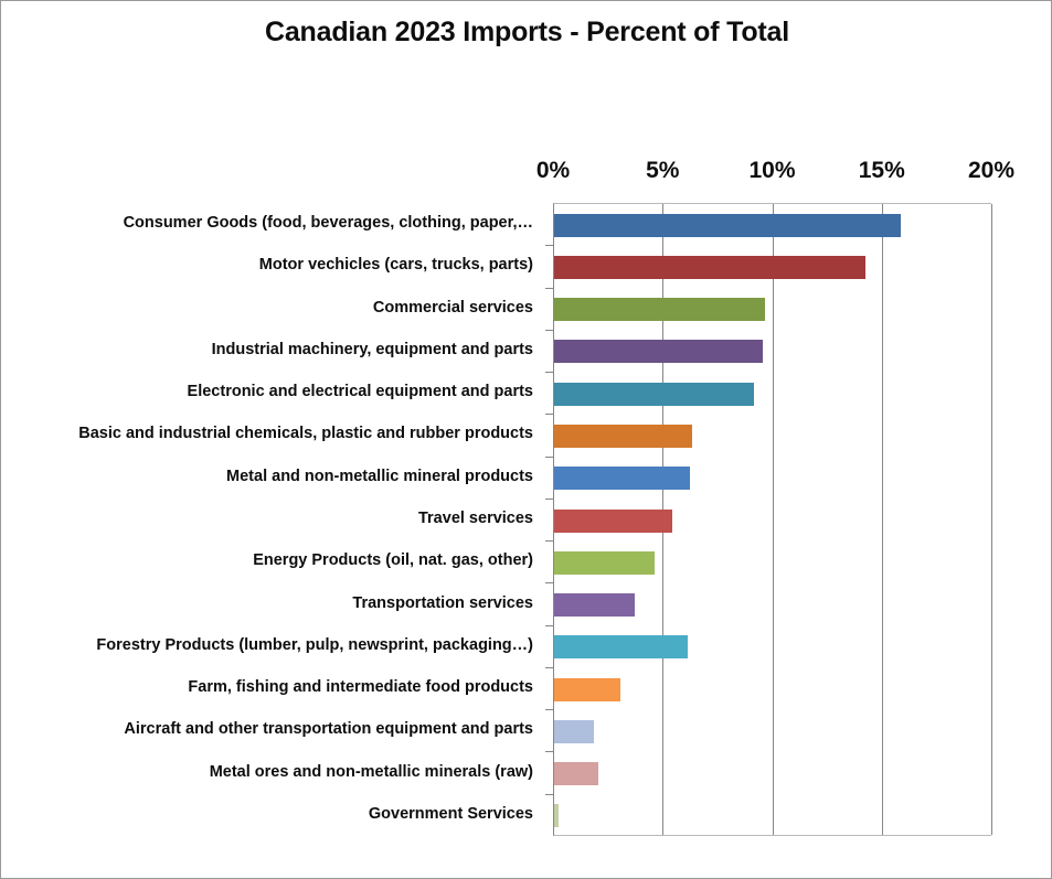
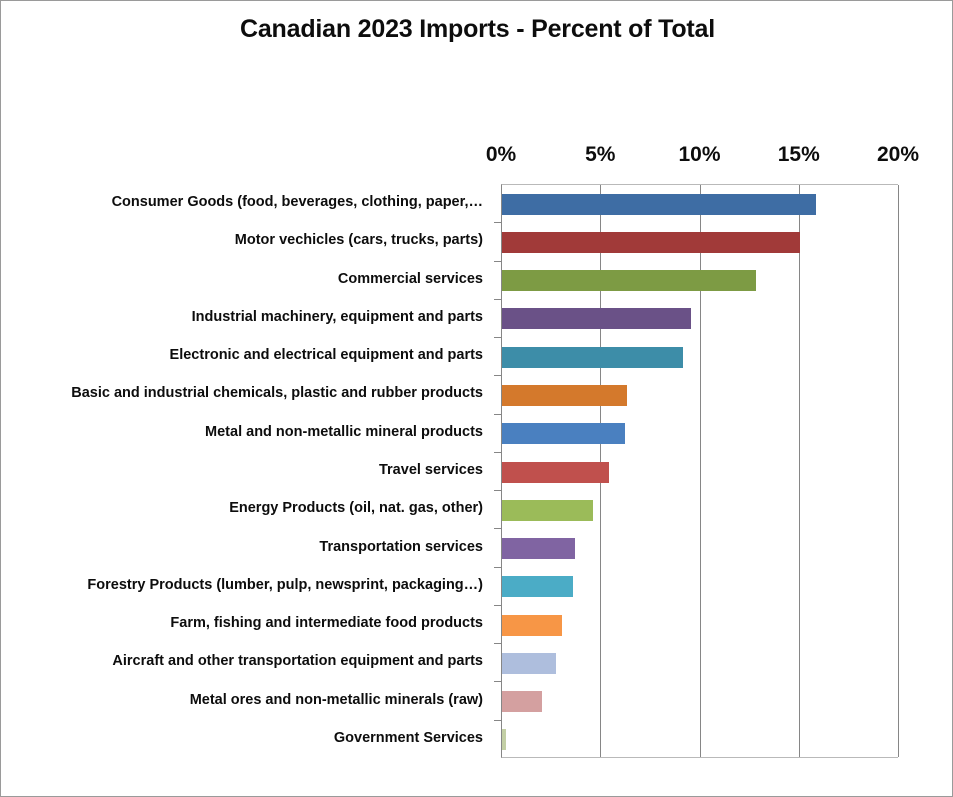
Motor vechicles (cars, trucks, parts): 14.2% -> 15.0%
Commercial services: 9.6% -> 12.8%
Forestry Products (lumber, pulp, newsprint, packaging…): 6.1% -> 3.6%
Aircraft and other transportation equipment and parts: 1.8% -> 2.7%
